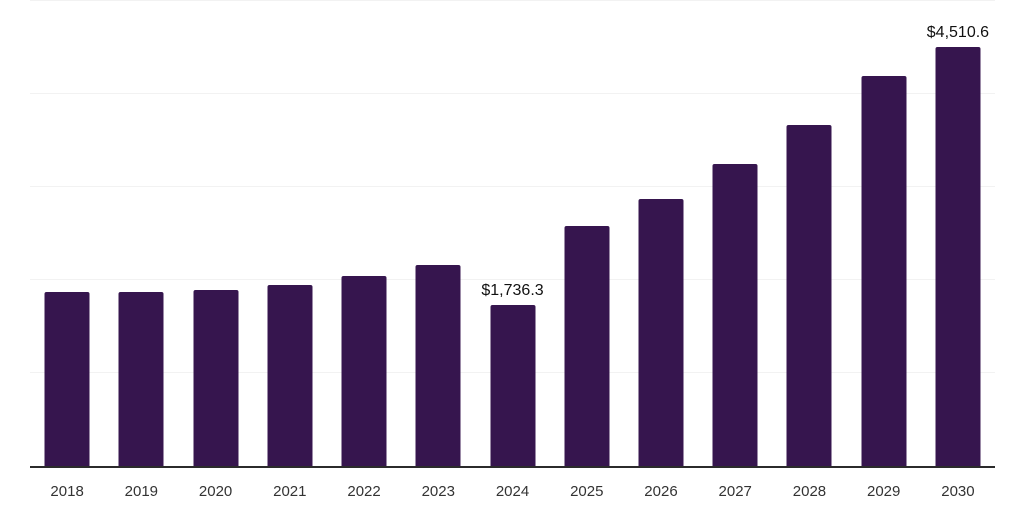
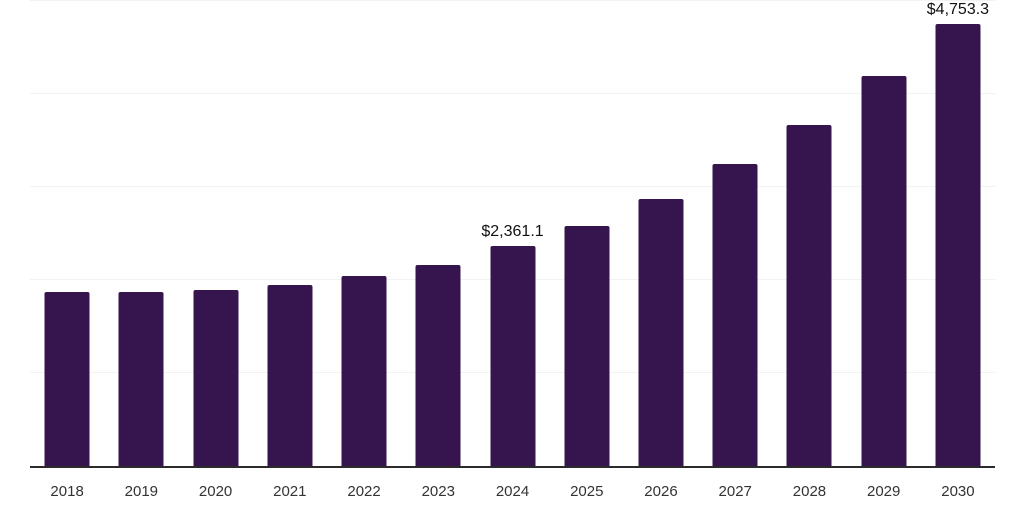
2024: $1,736.3 -> $2,361.1
2030: $4,510.6 -> $4,753.3
